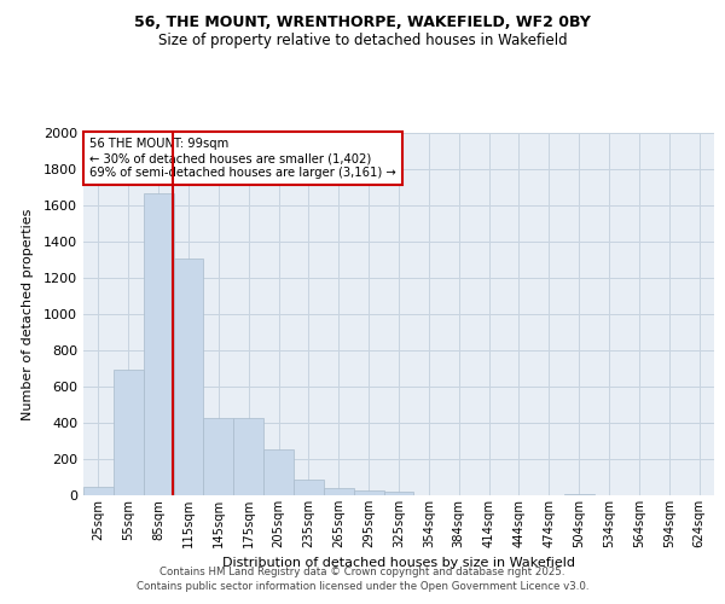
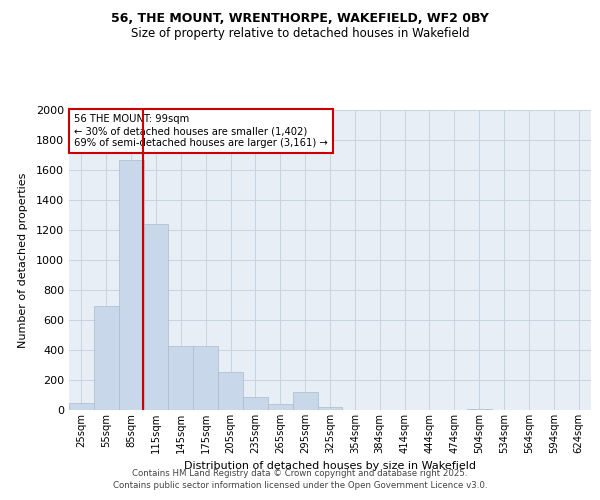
115sqm: 1310 -> 1240
295sqm: 20 -> 120
